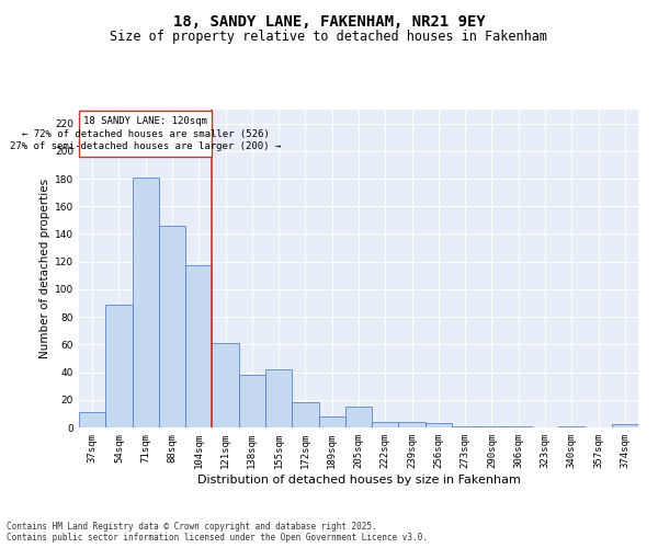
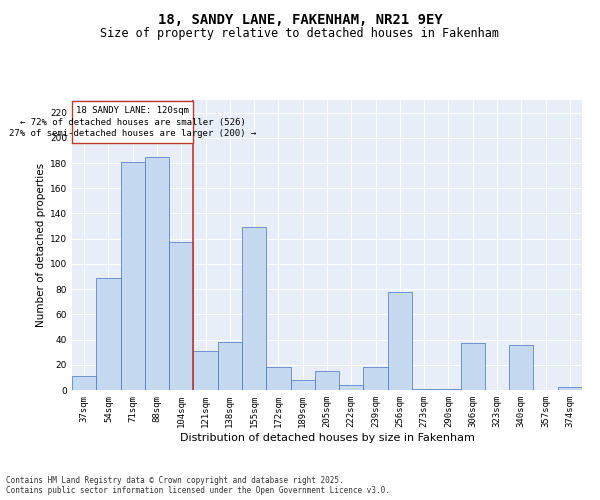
88sqm: 146 -> 185
121sqm: 61 -> 31
155sqm: 42 -> 129
239sqm: 4 -> 18
256sqm: 3 -> 78
306sqm: 1 -> 37
340sqm: 1 -> 36
